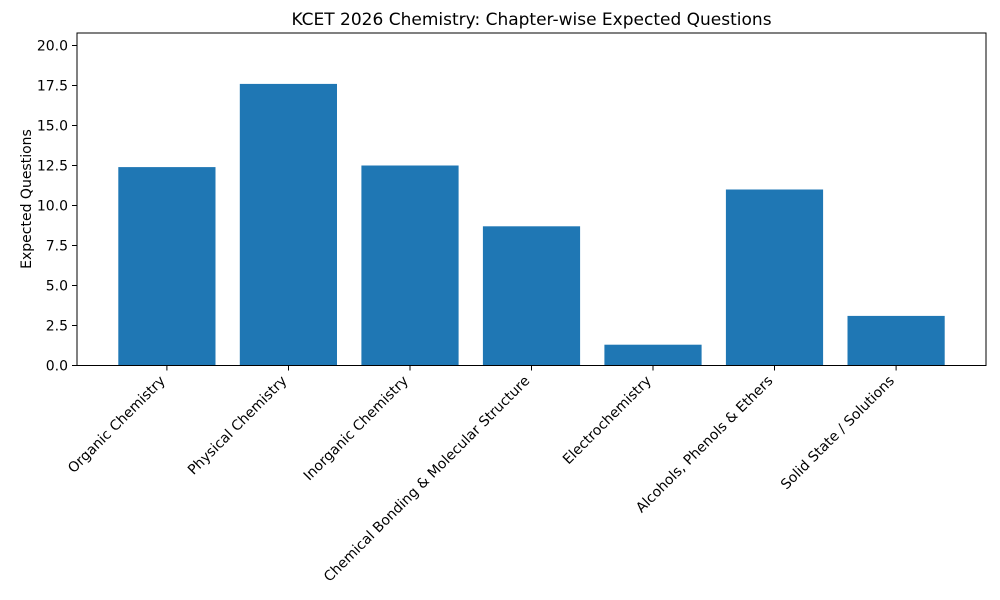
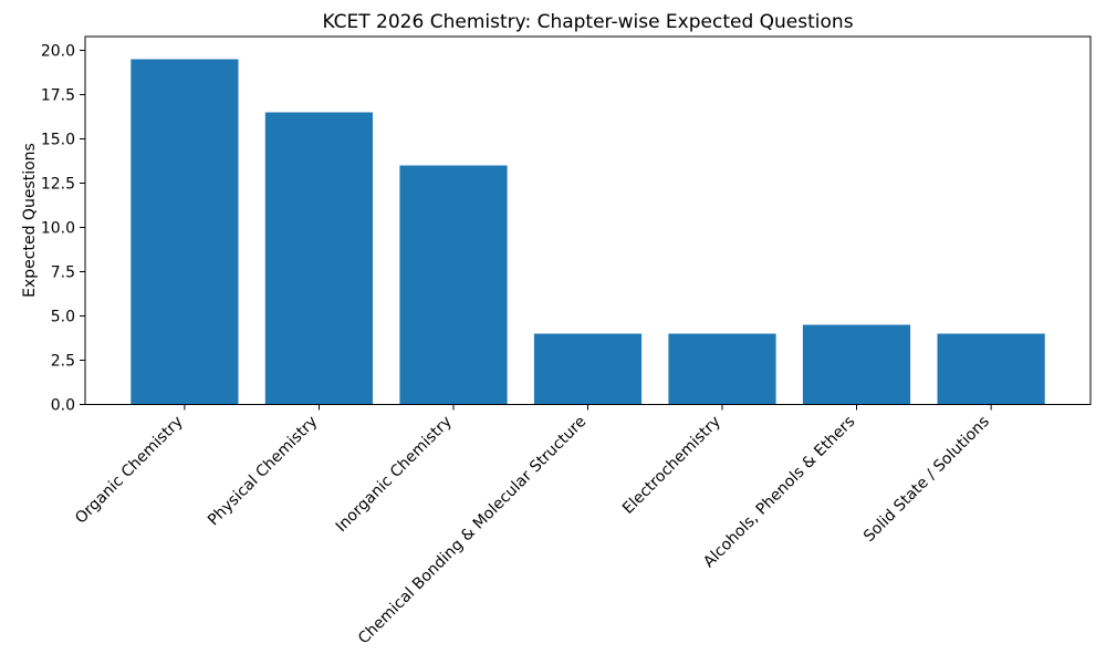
Organic Chemistry: 12.4 -> 19.5
Physical Chemistry: 17.6 -> 16.5
Inorganic Chemistry: 12.5 -> 13.5
Chemical Bonding & Molecular Structure: 8.7 -> 4.0
Electrochemistry: 1.3 -> 4.0
Alcohols, Phenols & Ethers: 11.0 -> 4.5
Solid State / Solutions: 3.1 -> 4.0
